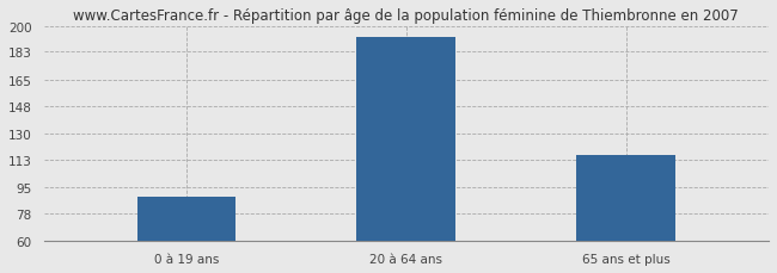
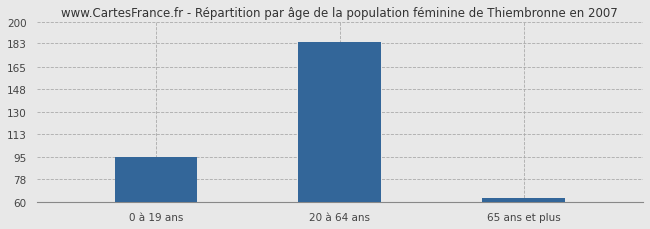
0 à 19 ans: 89 -> 95
20 à 64 ans: 193 -> 184
65 ans et plus: 116 -> 63
